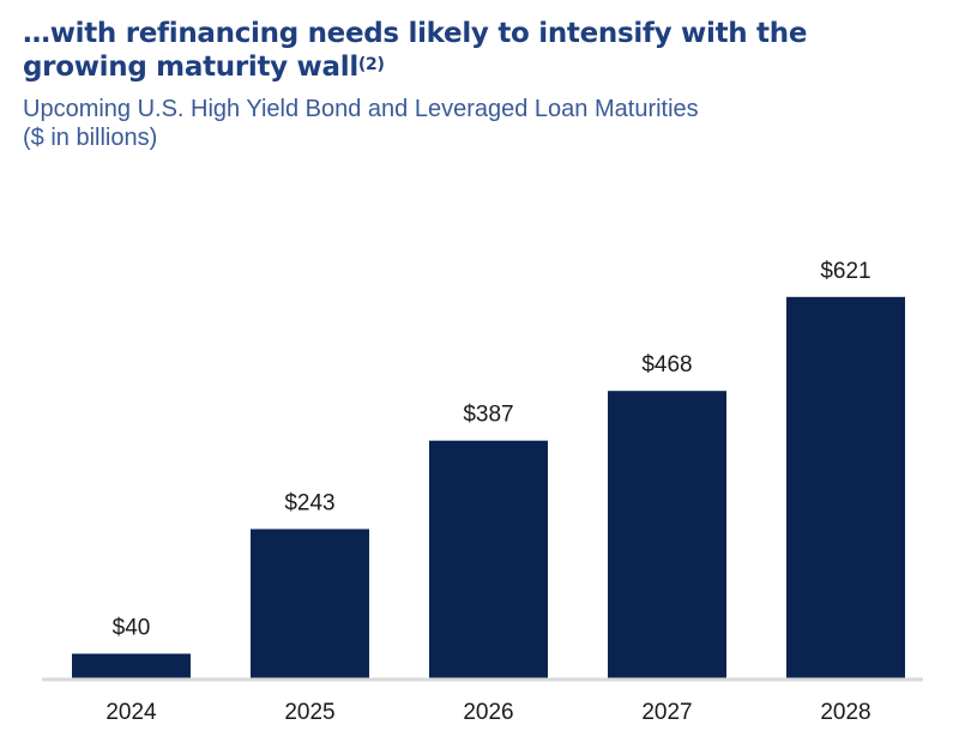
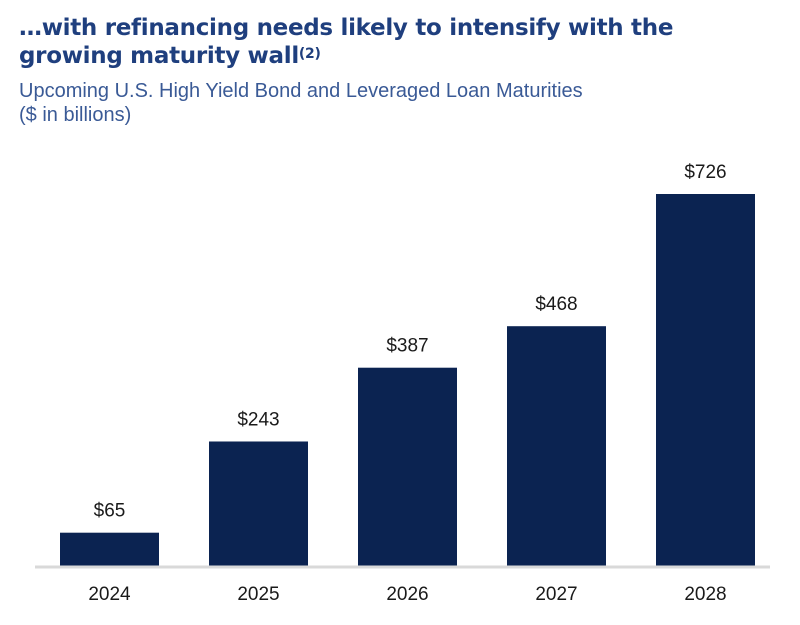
2024: $40 -> $65
2028: $621 -> $726
